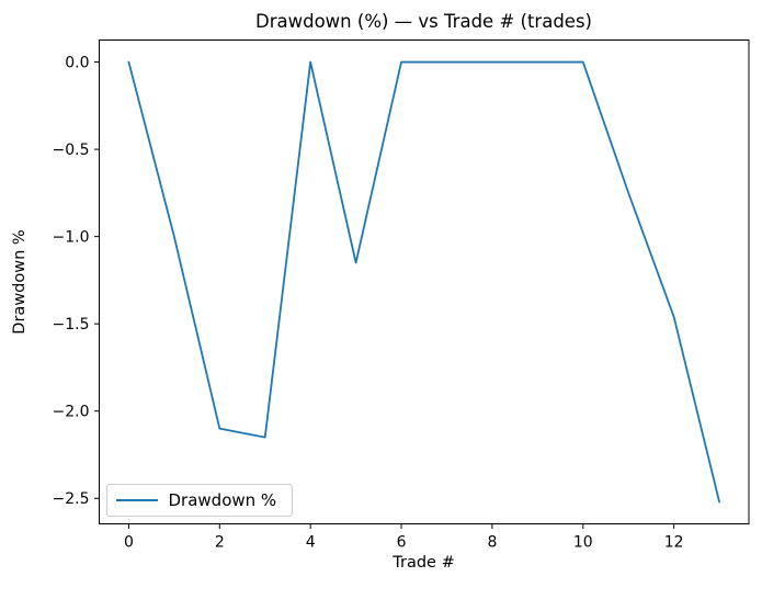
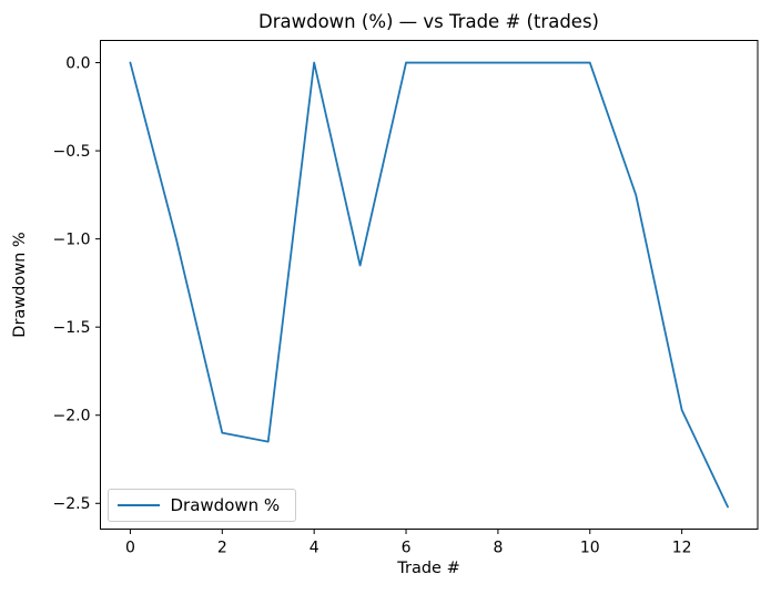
12: -1.46 -> -1.97
